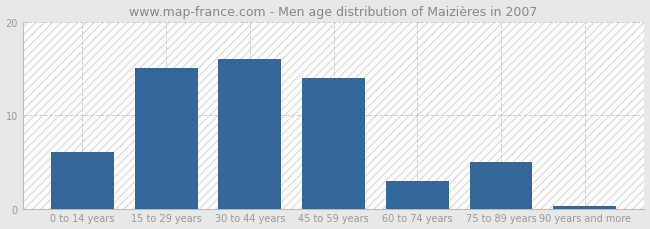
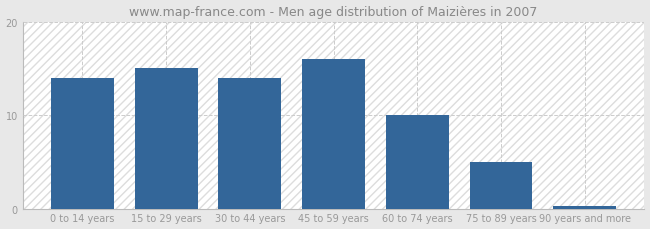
0 to 14 years: 6.0 -> 14.0
30 to 44 years: 16.0 -> 14.0
45 to 59 years: 14.0 -> 16.0
60 to 74 years: 3.0 -> 10.0
